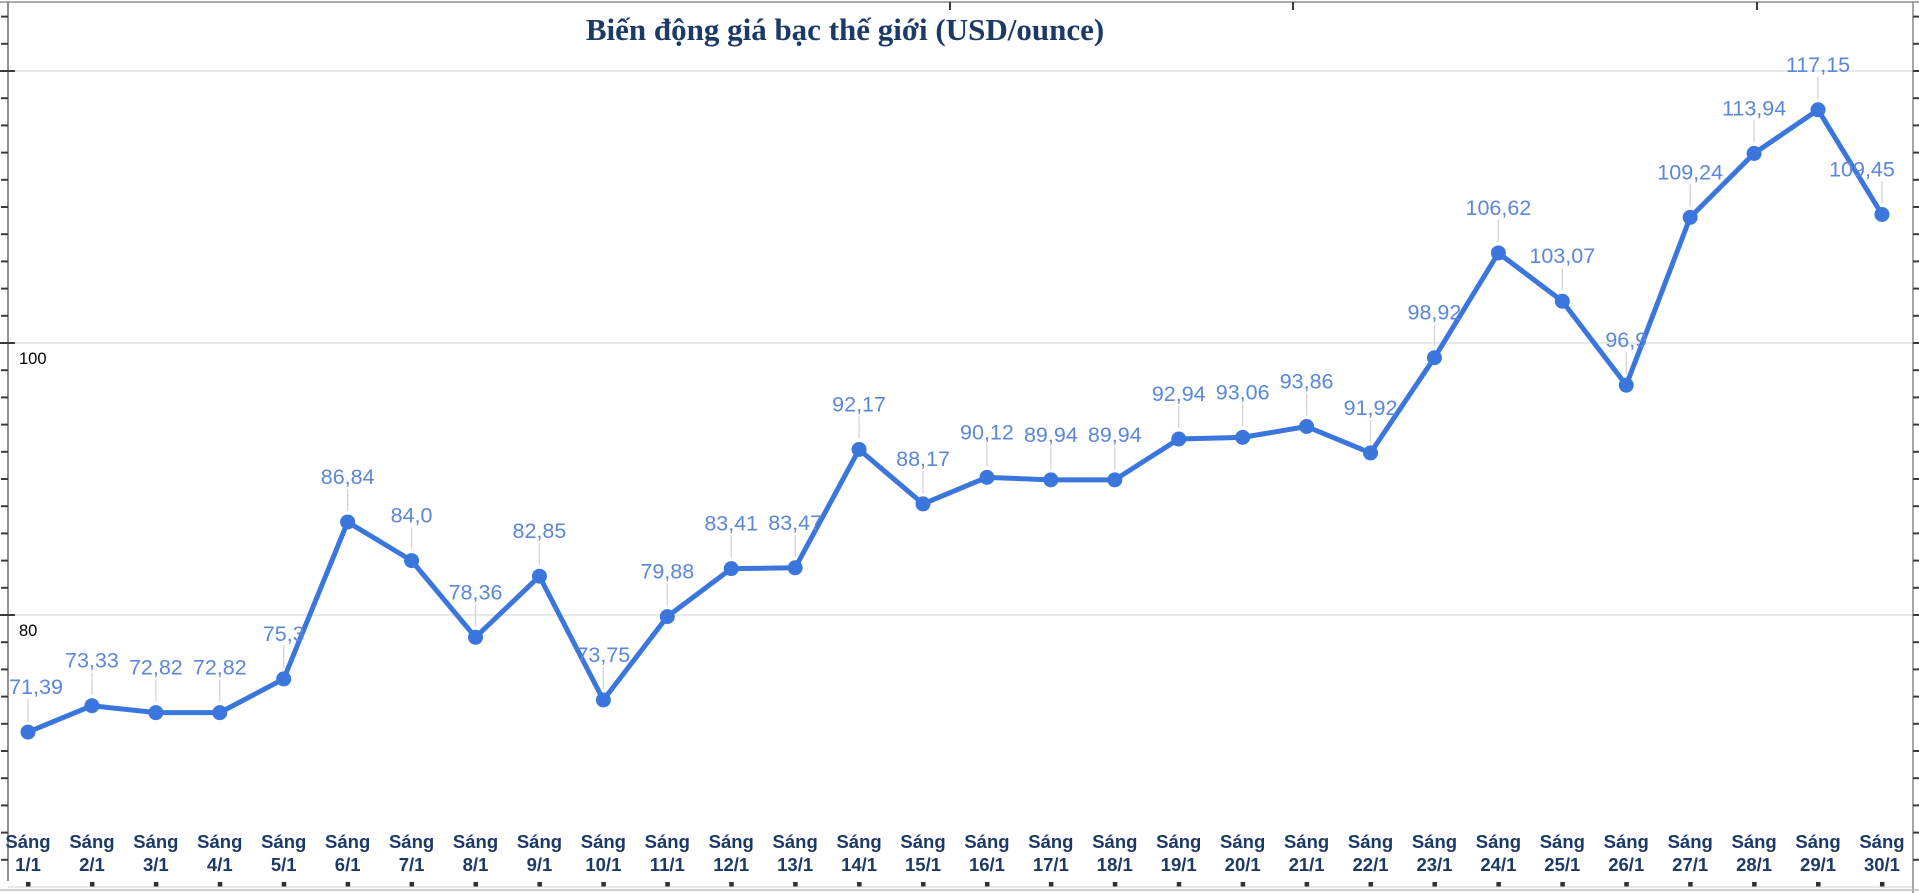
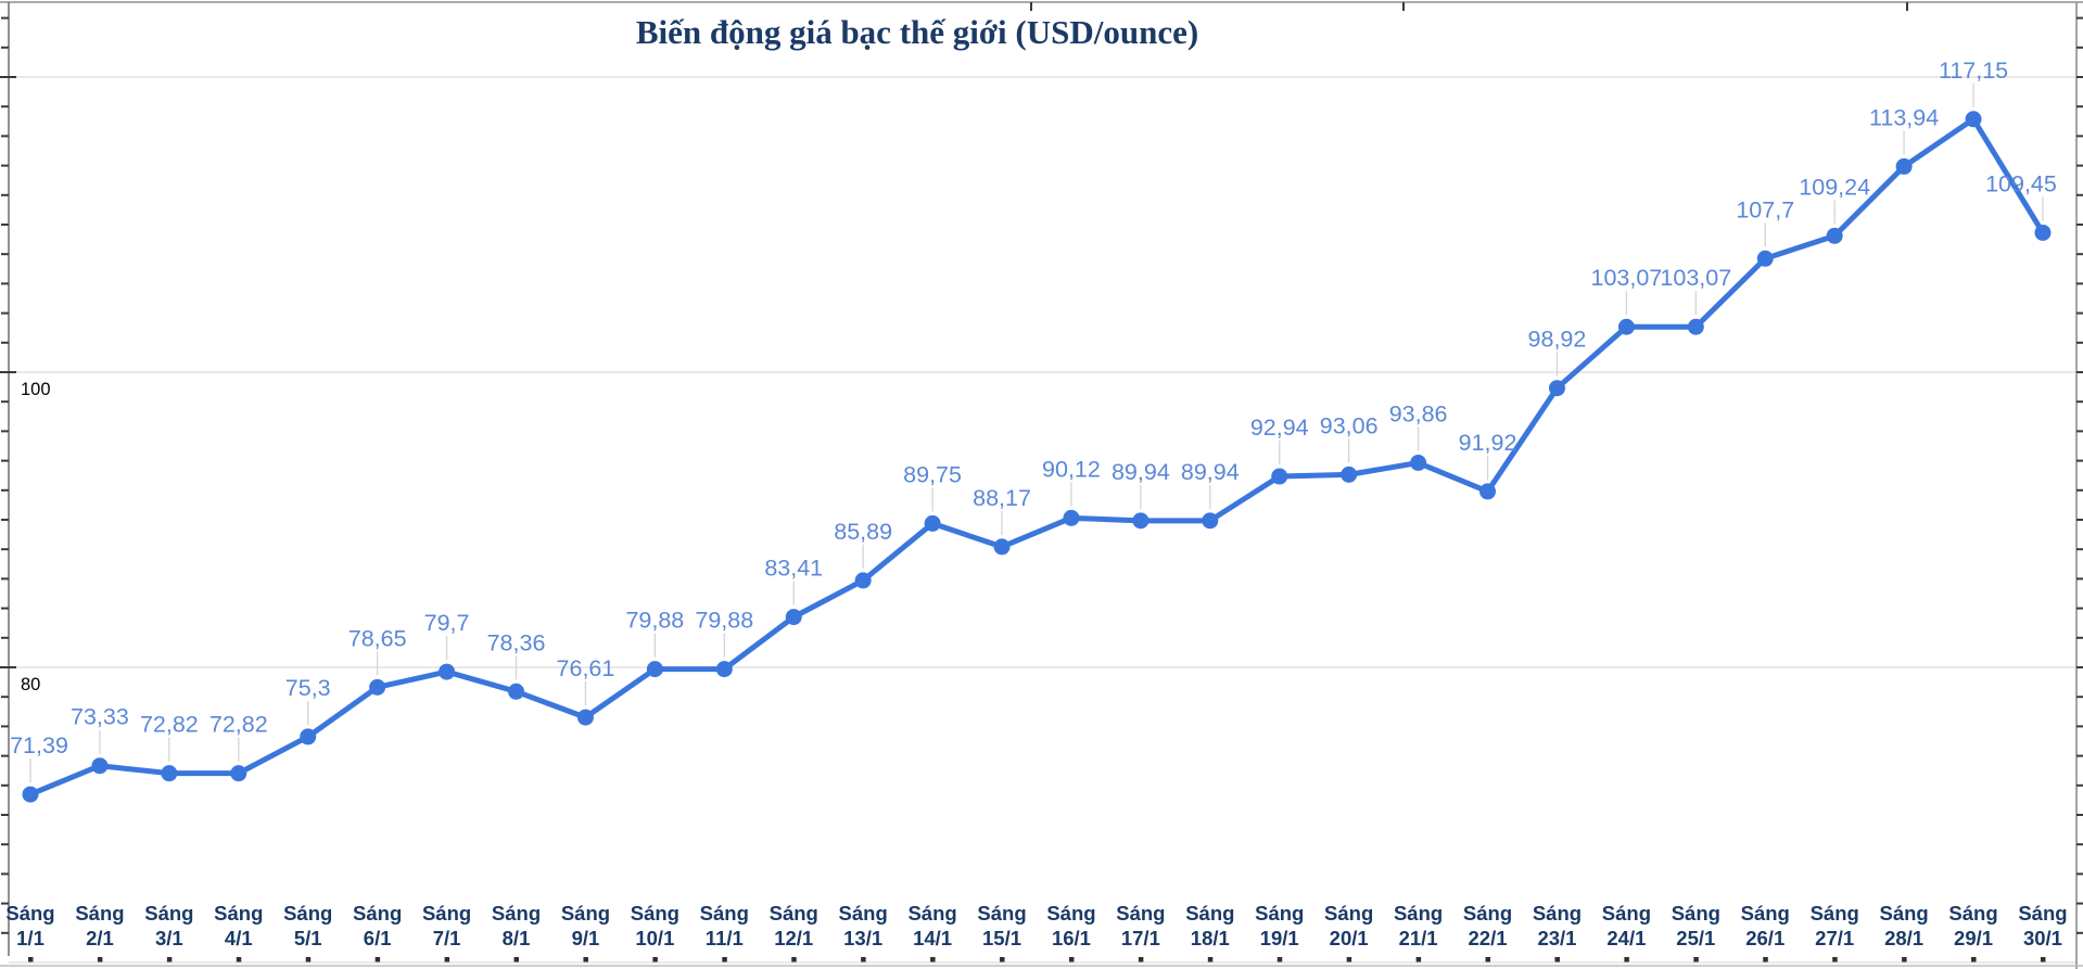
Sáng 6/1: 86,84 -> 78,65
Sáng 7/1: 84,0 -> 79,7
Sáng 9/1: 82,85 -> 76,61
Sáng 10/1: 73,75 -> 79,88
Sáng 13/1: 83,47 -> 85,89
Sáng 14/1: 92,17 -> 89,75
Sáng 24/1: 106,62 -> 103,07
Sáng 26/1: 96,9 -> 107,7
